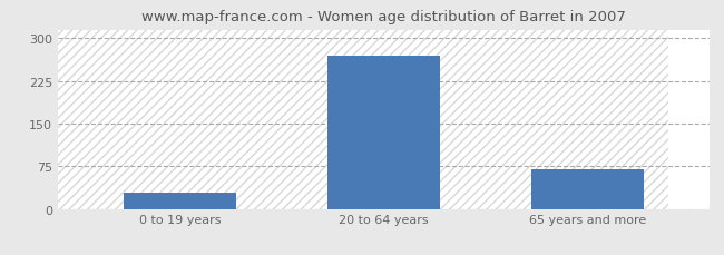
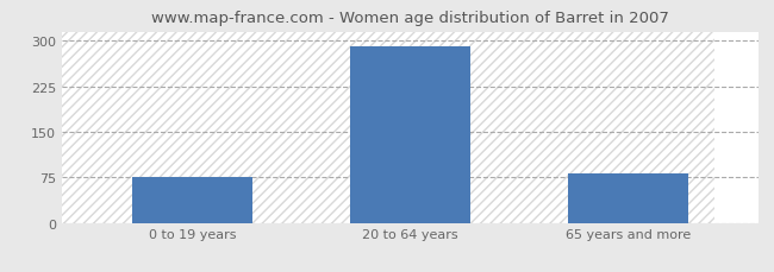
0 to 19 years: 28 -> 75
20 to 64 years: 270 -> 290
65 years and more: 70 -> 82
